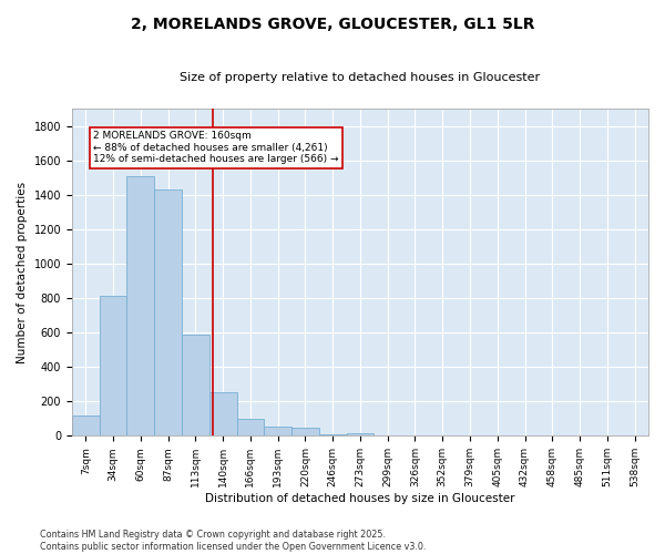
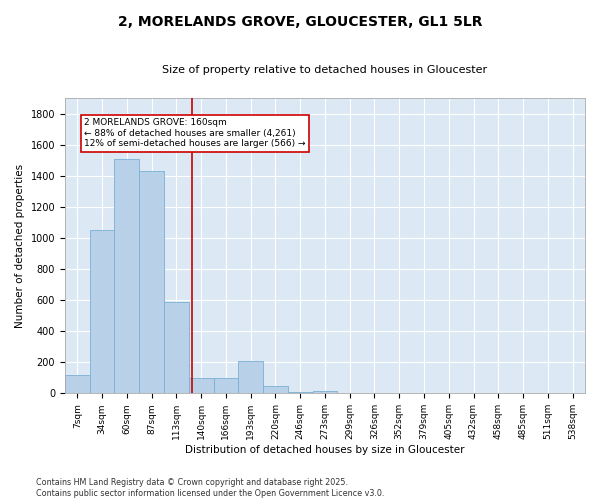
34sqm: 810 -> 1050
140sqm: 250 -> 100
193sqm: 60 -> 210
